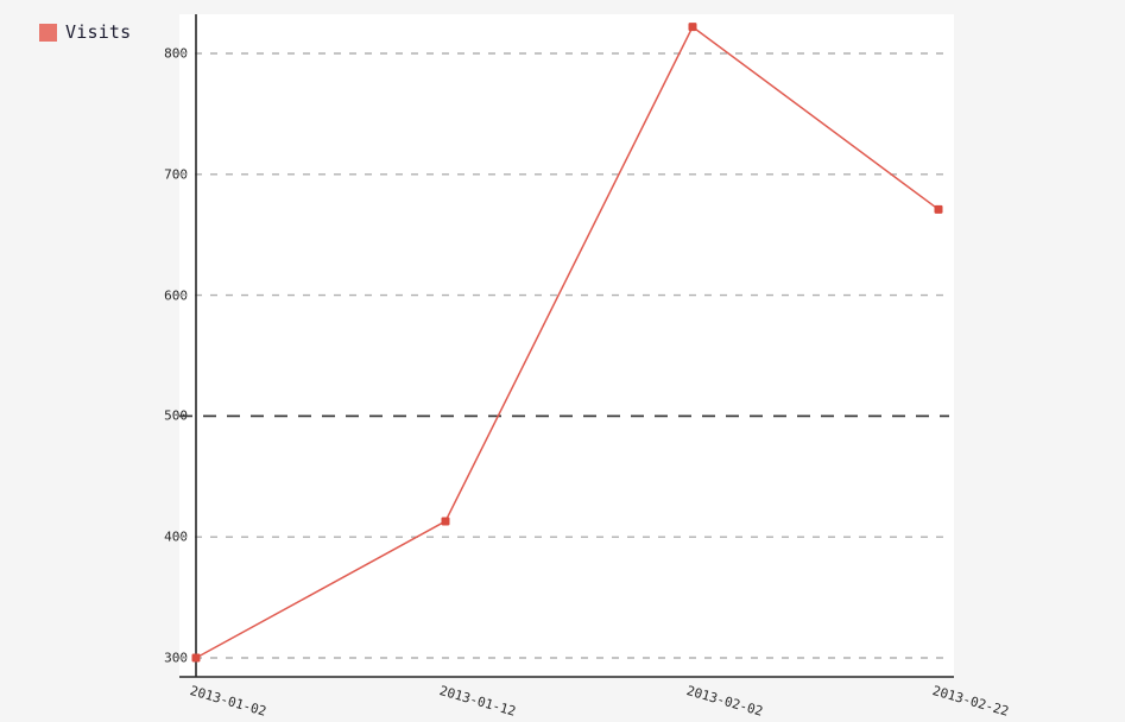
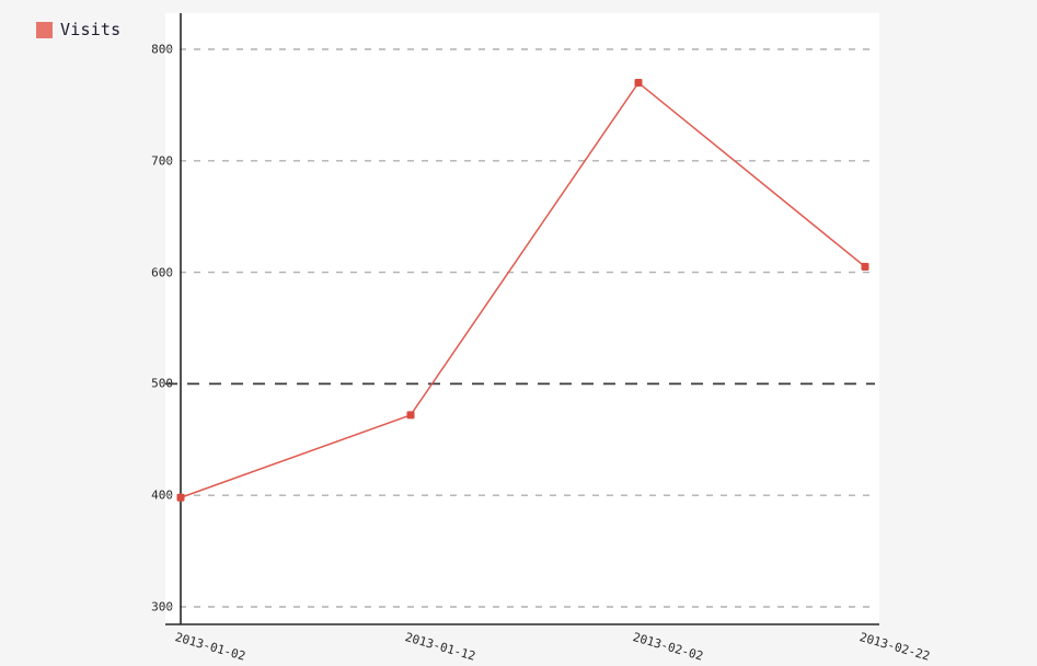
2013-01-02: 300 -> 398
2013-01-12: 413 -> 472
2013-02-02: 822 -> 770
2013-02-22: 671 -> 605
